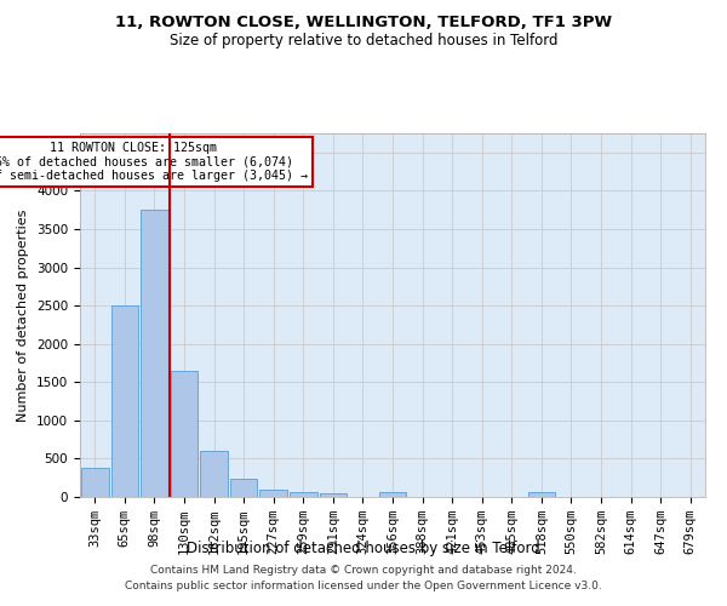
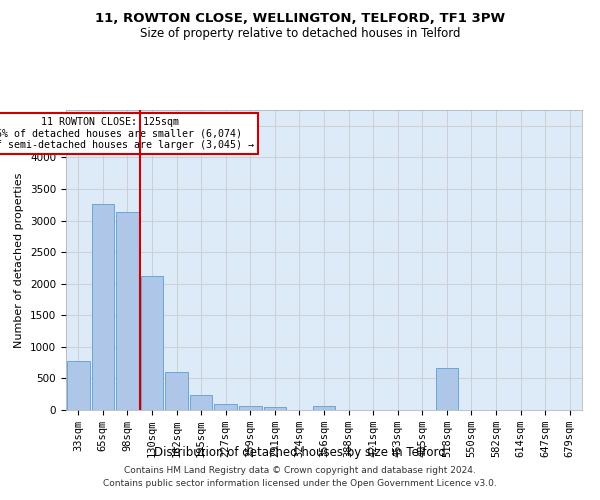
33sqm: 380 -> 780
65sqm: 2500 -> 3260
98sqm: 3750 -> 3140
130sqm: 1650 -> 2120
518sqm: 60 -> 660
